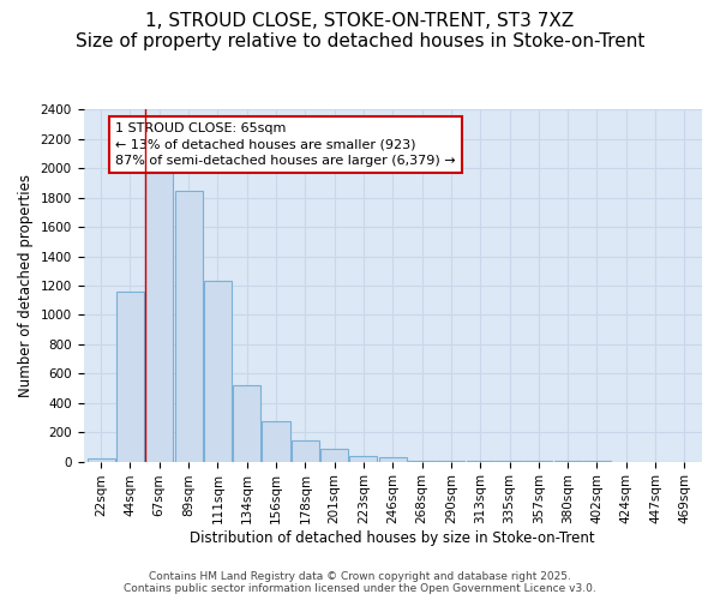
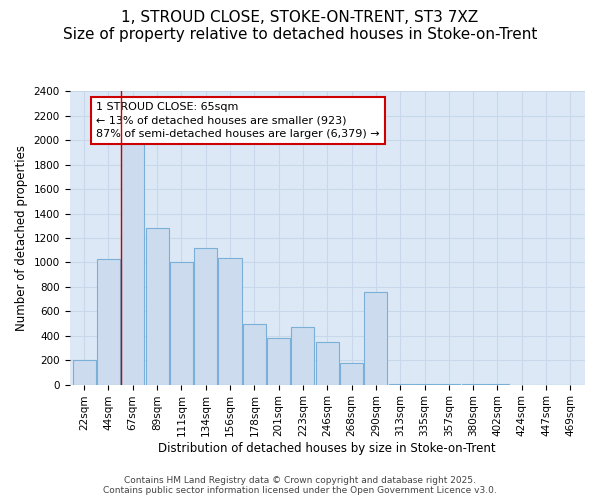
22sqm: 20 -> 200
44sqm: 1160 -> 1030
89sqm: 1850 -> 1280
111sqm: 1230 -> 1000
134sqm: 520 -> 1120
156sqm: 280 -> 1040
178sqm: 140 -> 500
201sqm: 80 -> 380
223sqm: 40 -> 470
246sqm: 30 -> 350
268sqm: 0 -> 180
290sqm: 0 -> 760
